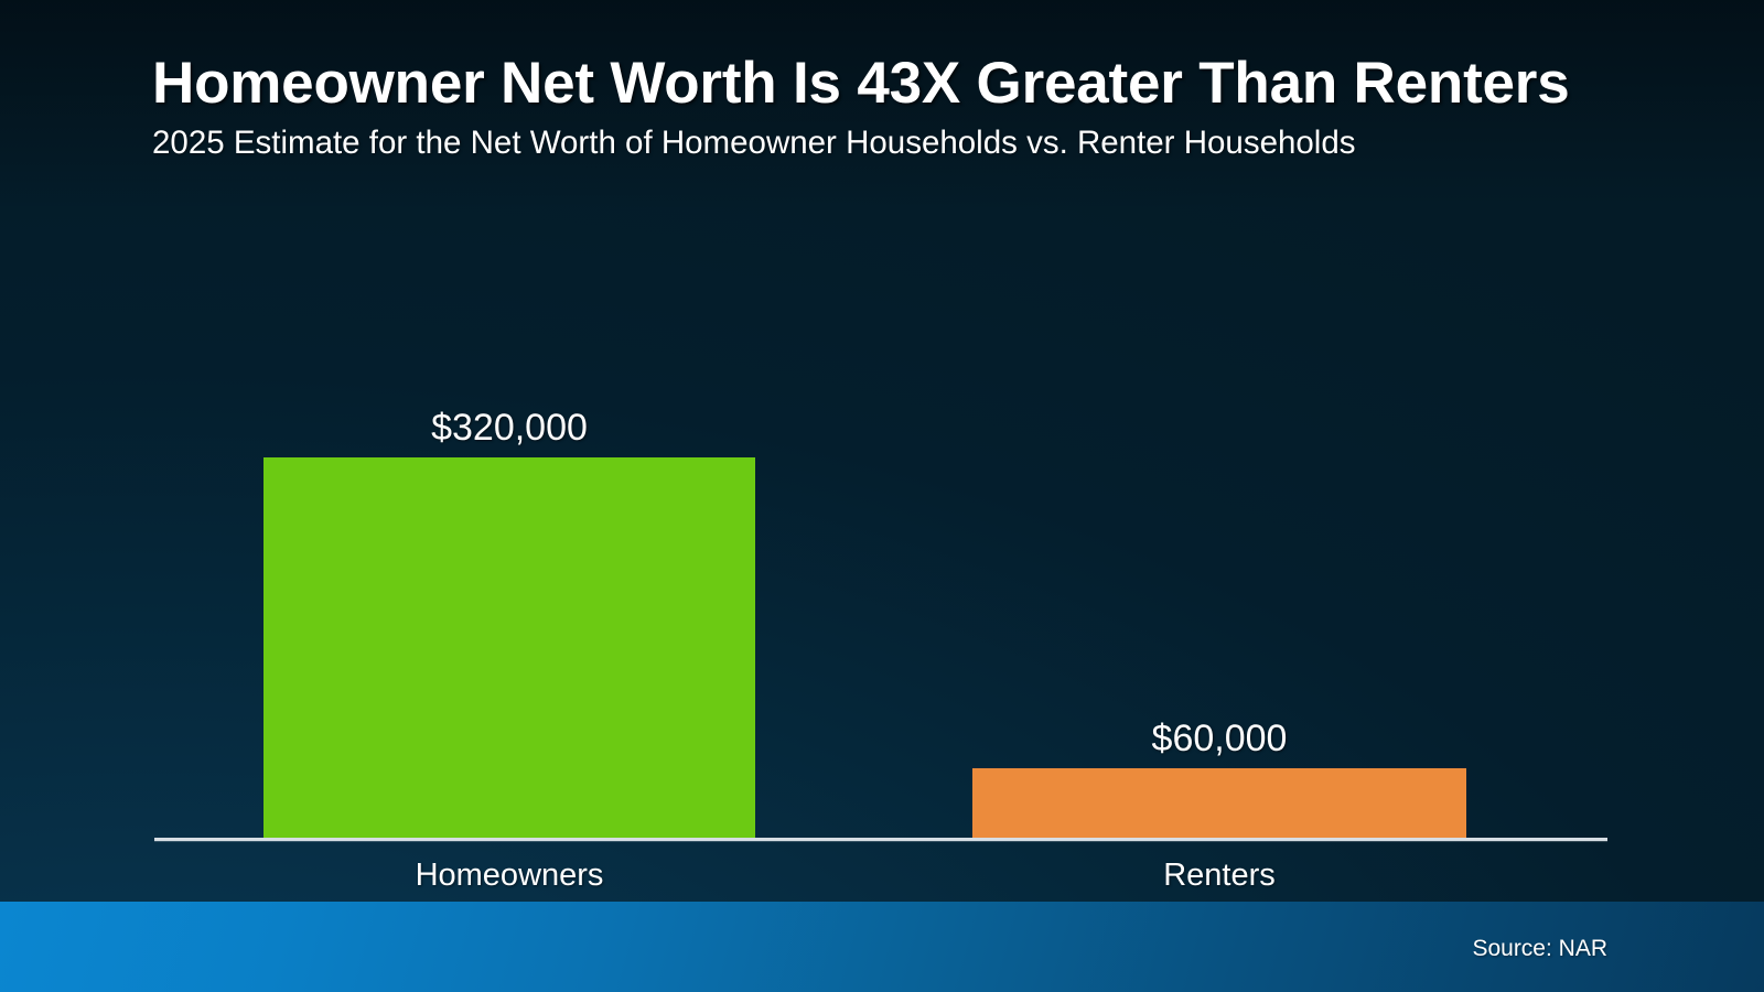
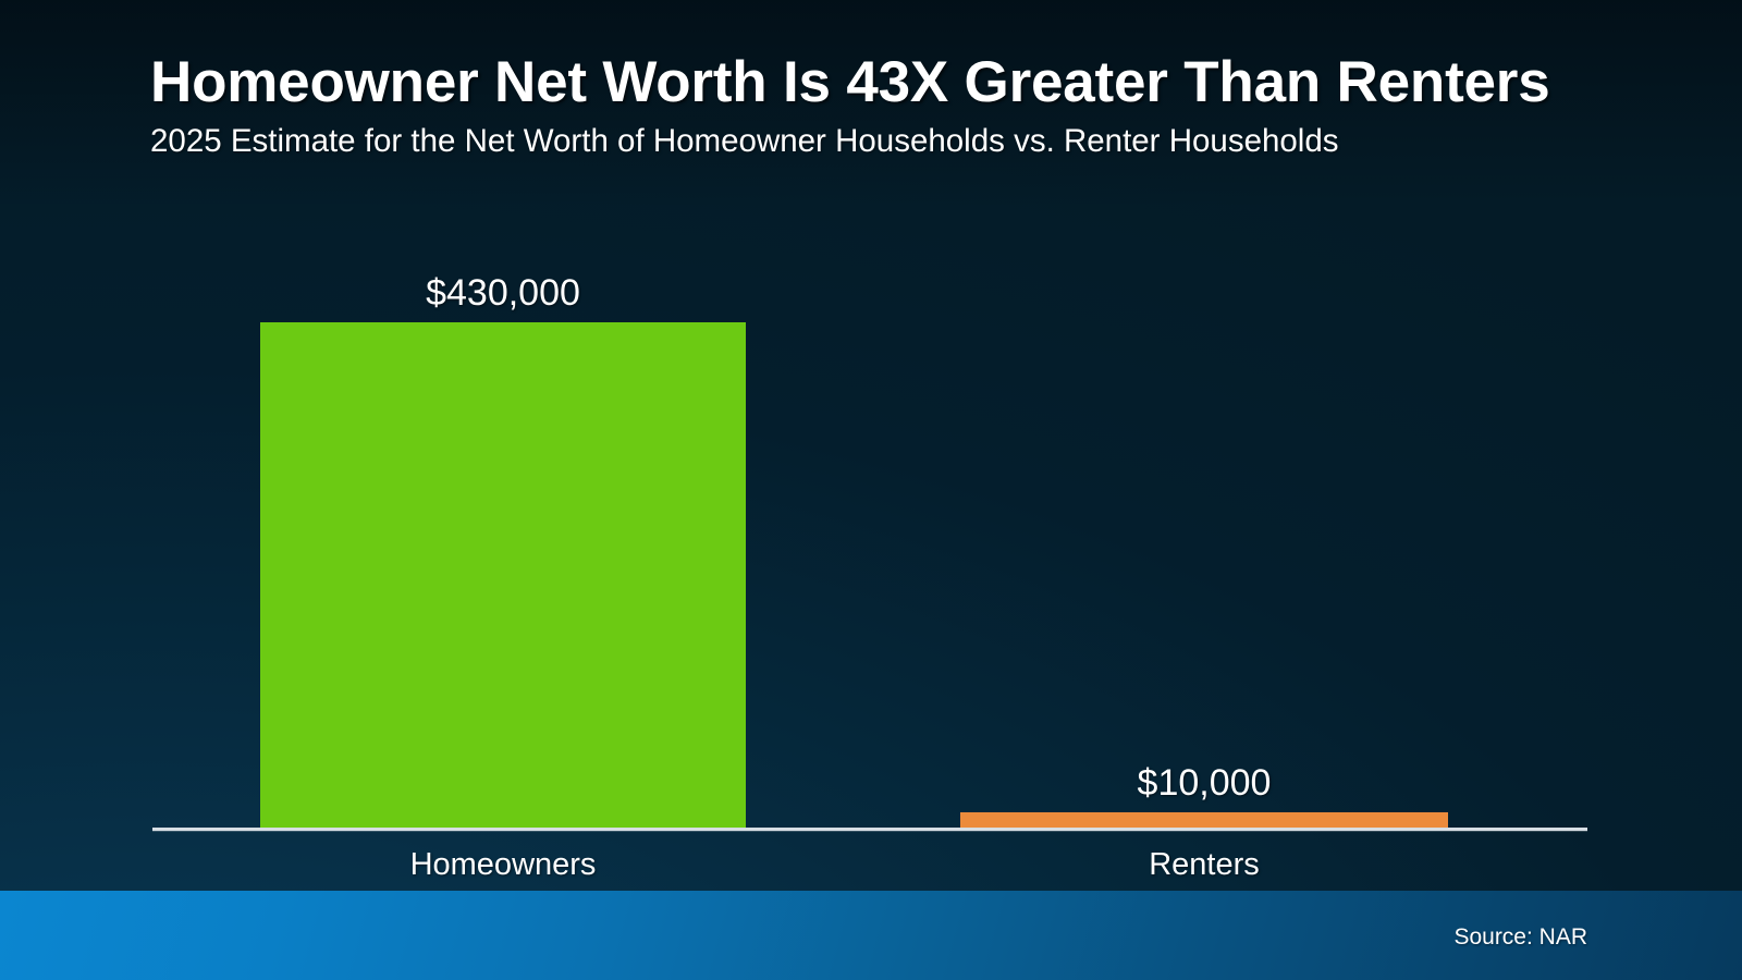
Homeowners: $320,000 -> $430,000
Renters: $60,000 -> $10,000
